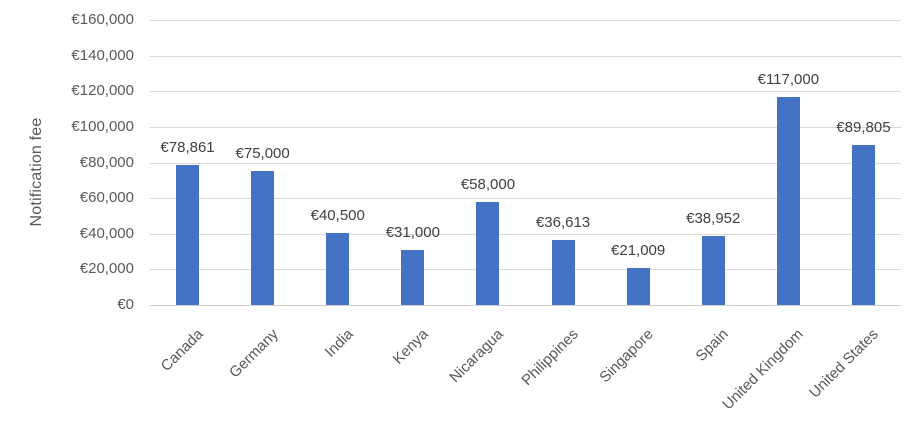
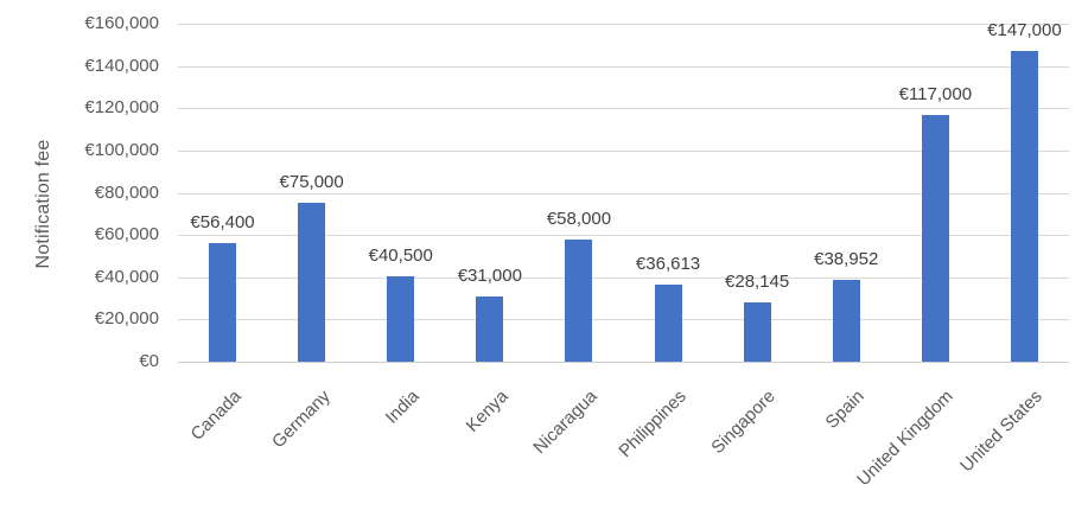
Canada: €78,861 -> €56,400
Singapore: €21,009 -> €28,145
United States: €89,805 -> €147,000
